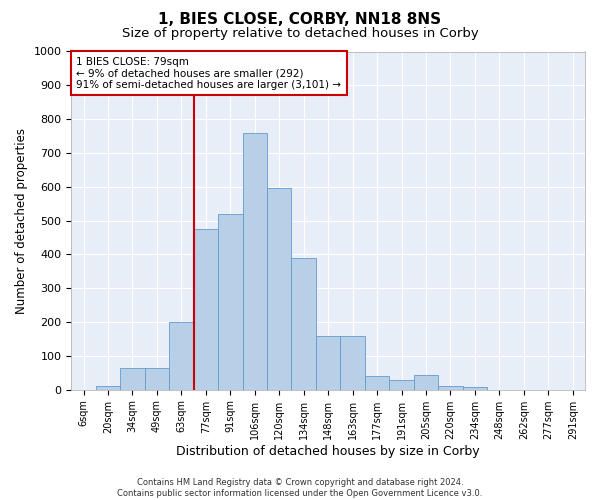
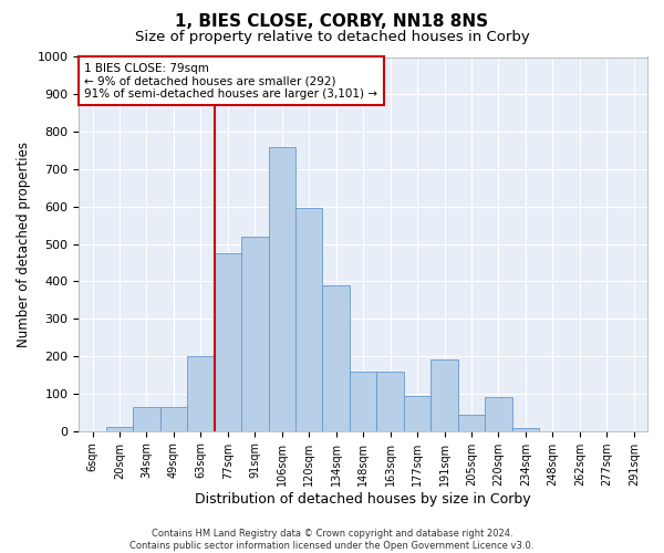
177sqm: 40 -> 95
191sqm: 28 -> 190
220sqm: 12 -> 90
